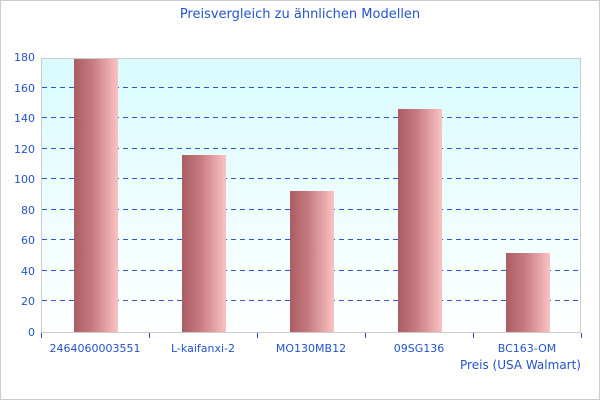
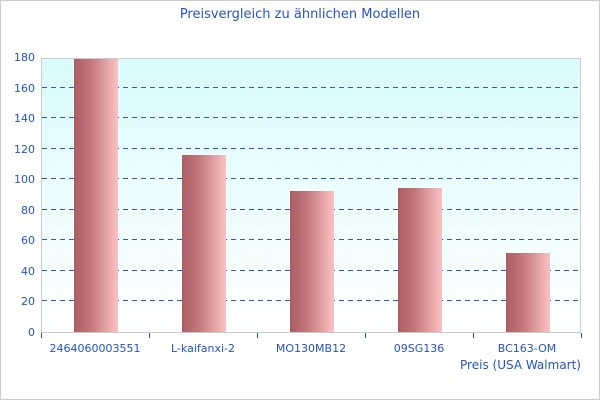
09SG136: 146 -> 94
